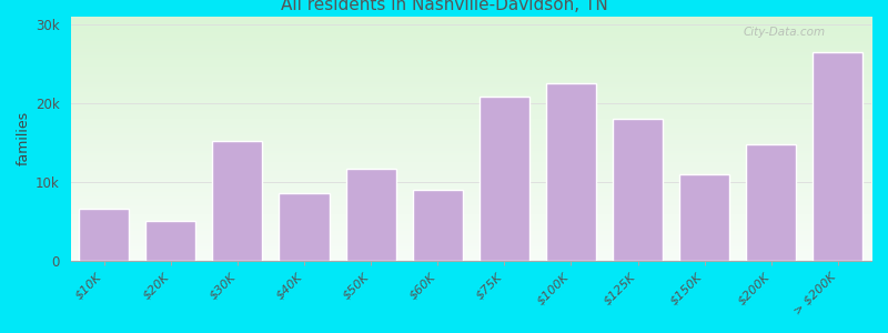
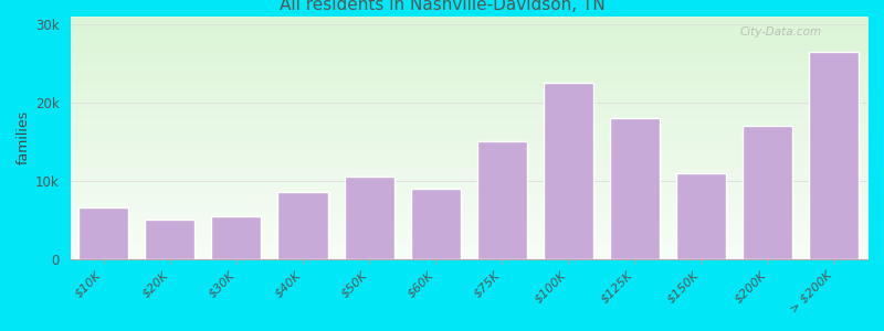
$30K: 15.2k -> 5.5k
$50K: 11.6k -> 10.5k
$75K: 20.8k -> 15.0k
$200K: 14.8k -> 17.0k
